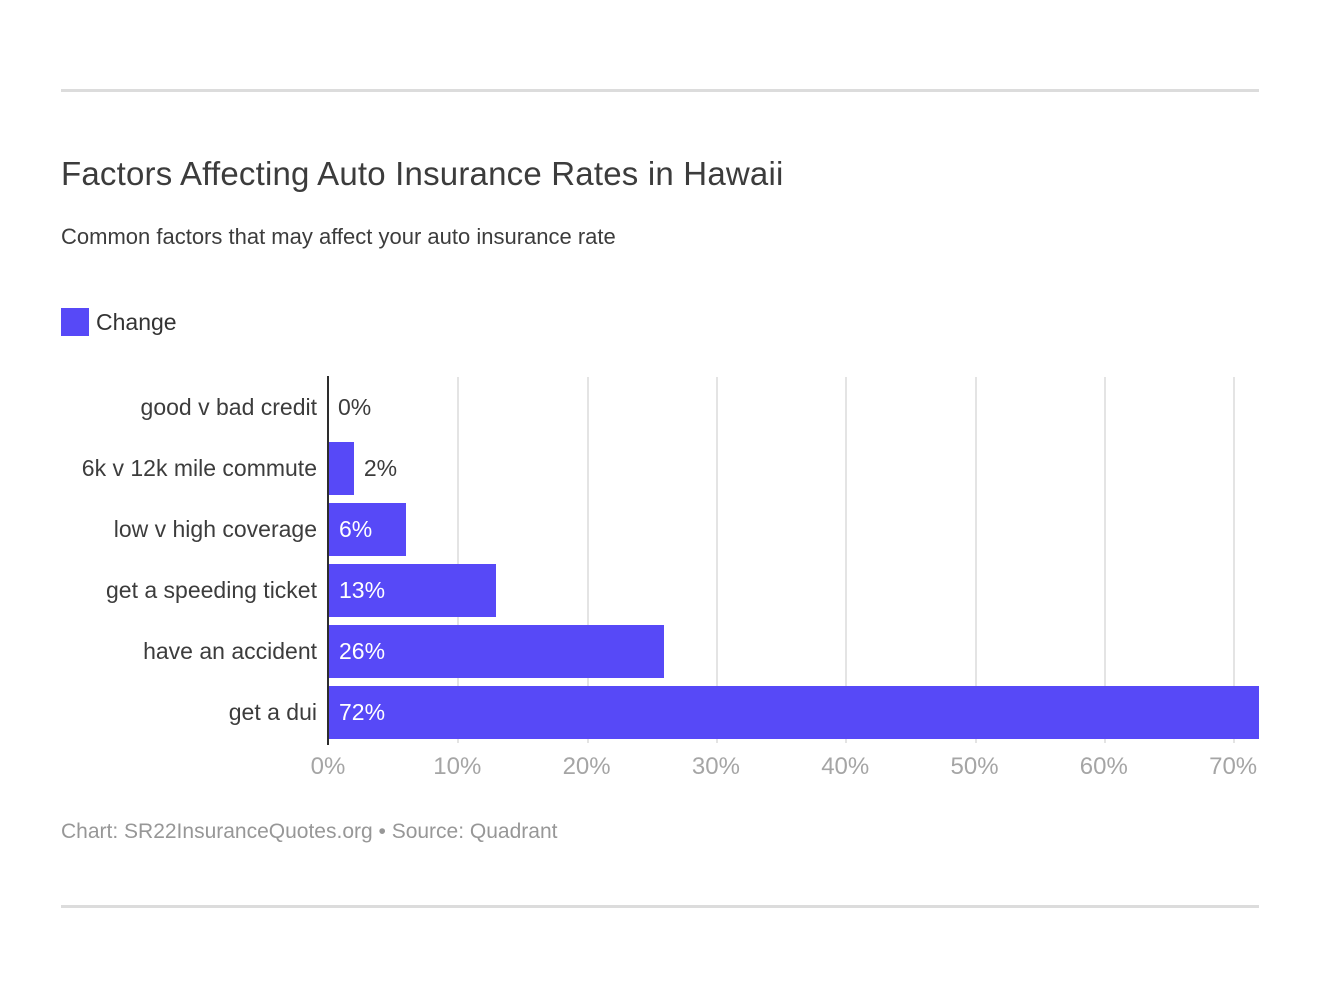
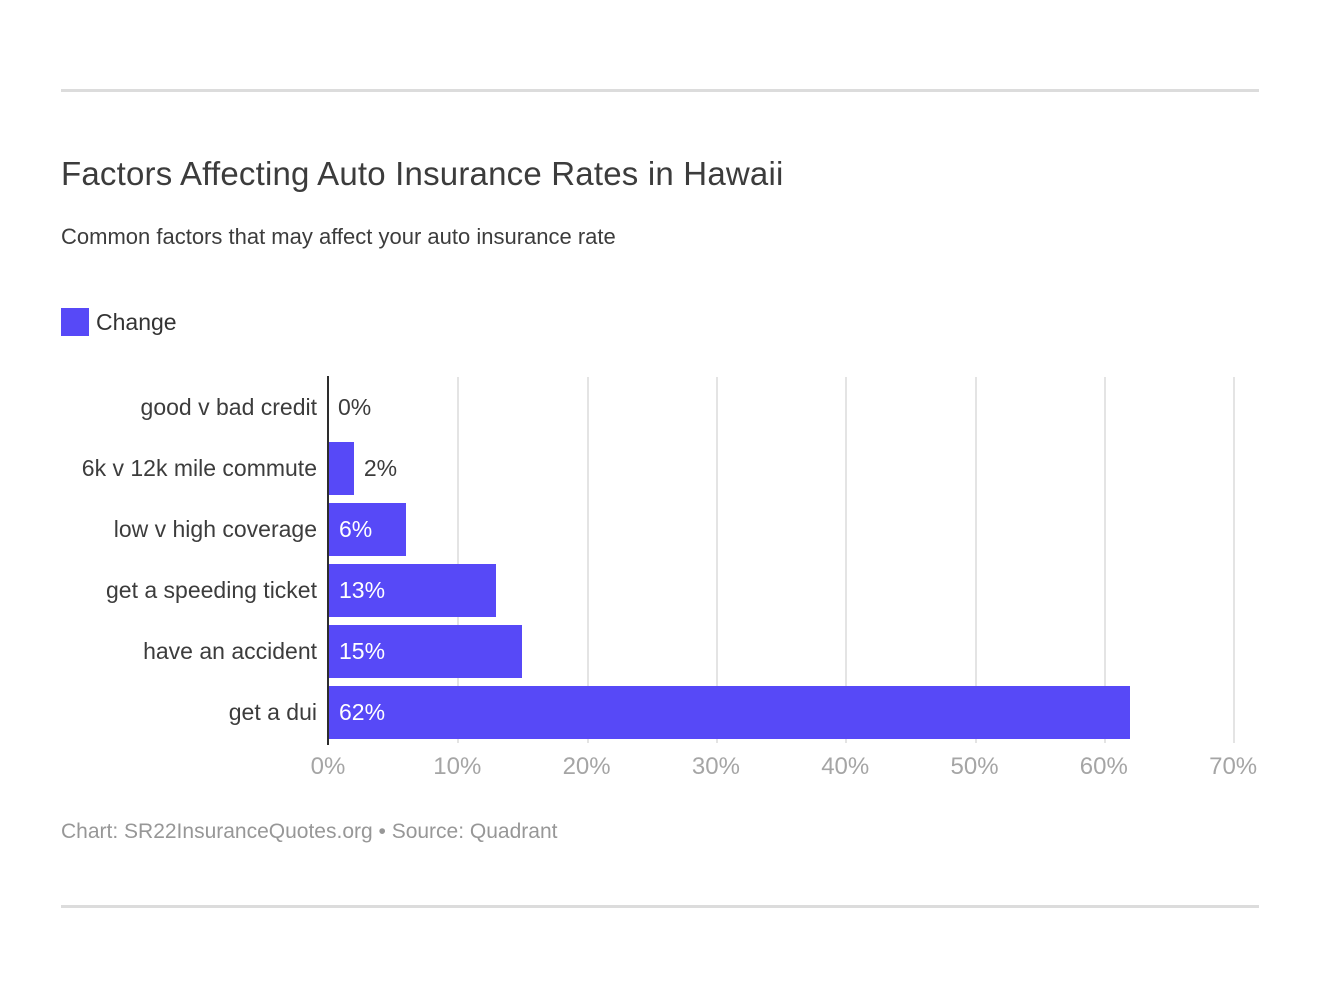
have an accident: 26% -> 15%
get a dui: 72% -> 62%
